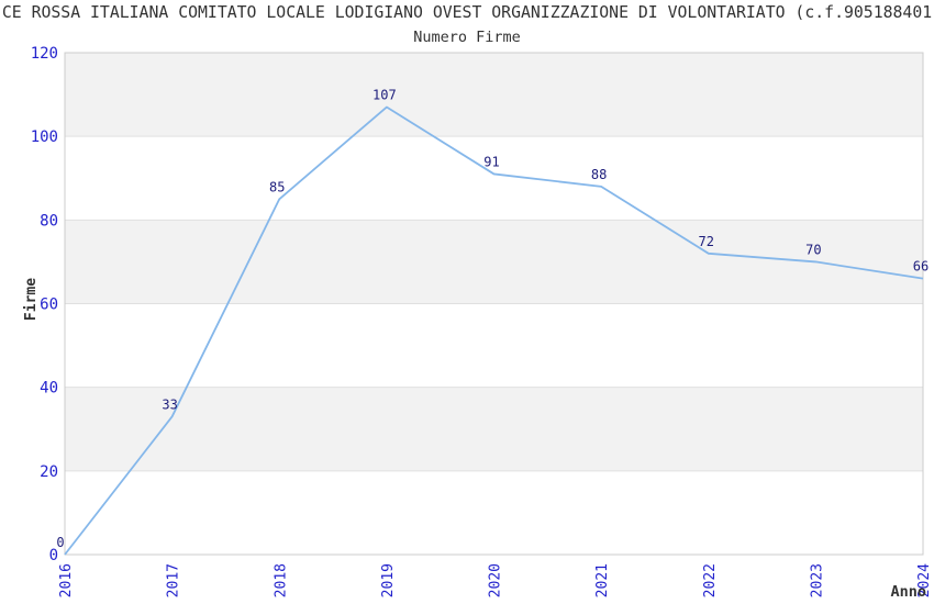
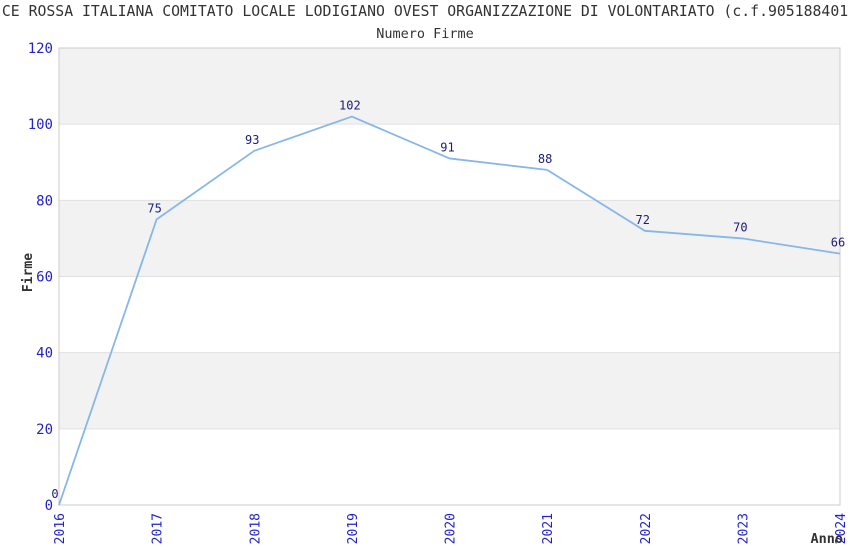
2017: 33 -> 75
2018: 85 -> 93
2019: 107 -> 102
